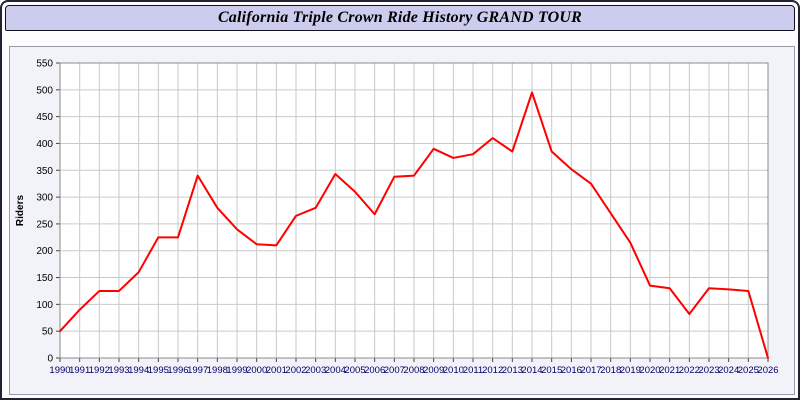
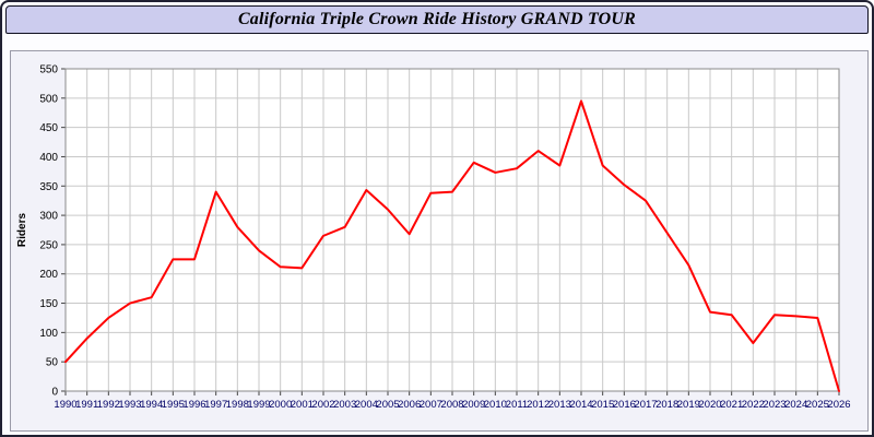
1993: 120 -> 150
